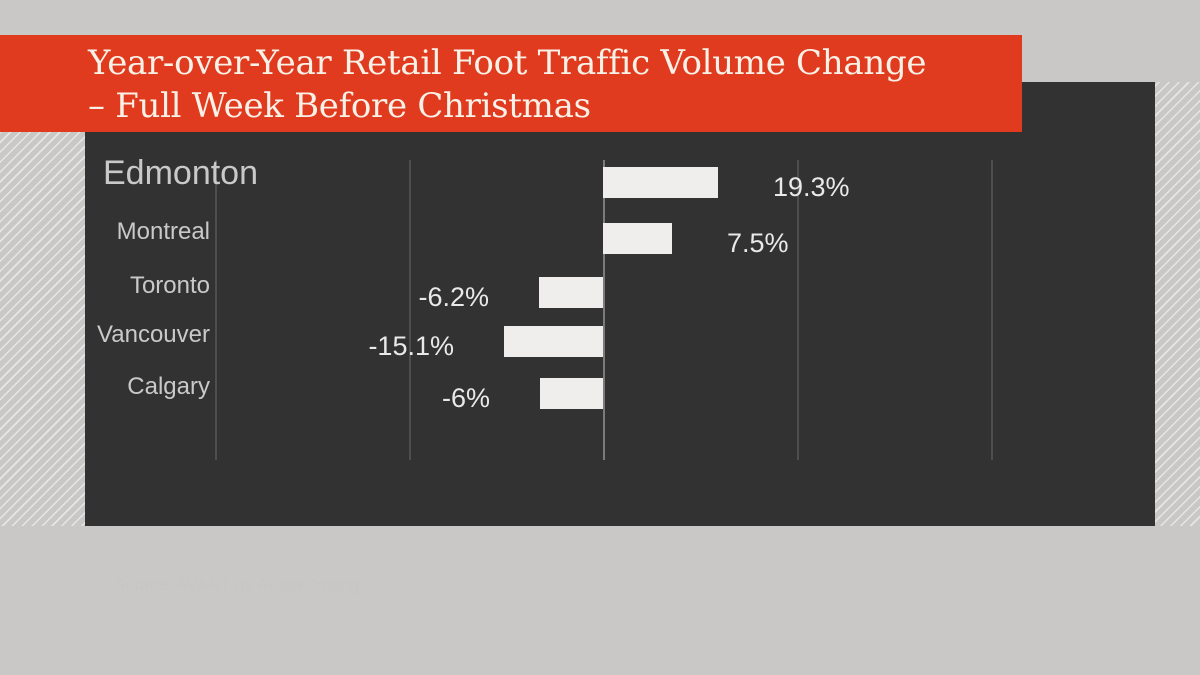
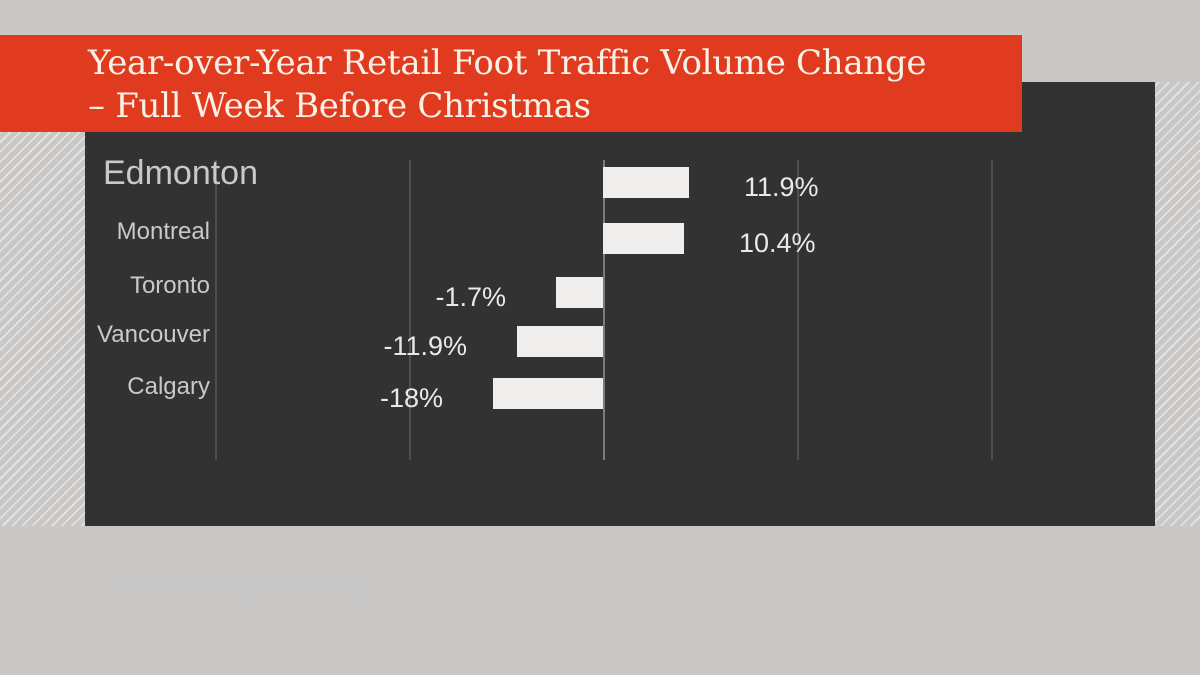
Edmonton: 19.3% -> 11.9%
Montreal: 7.5% -> 10.4%
Toronto: -6.2% -> -1.7%
Vancouver: -15.1% -> -11.9%
Calgary: -6% -> -18%
